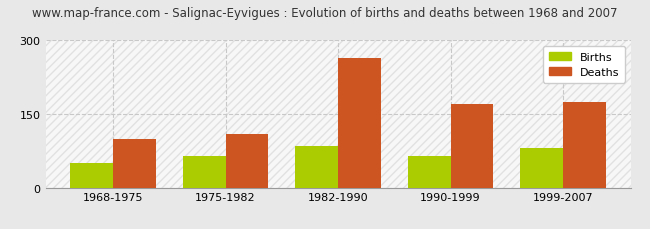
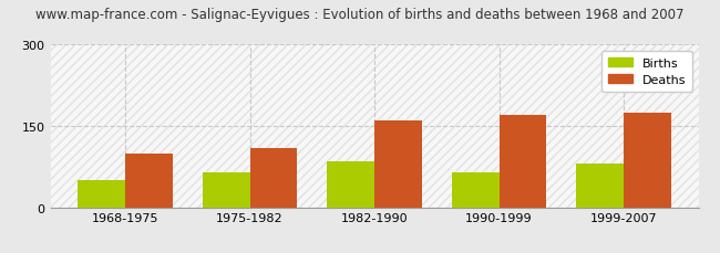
Deaths/1982-1990: 265 -> 160
